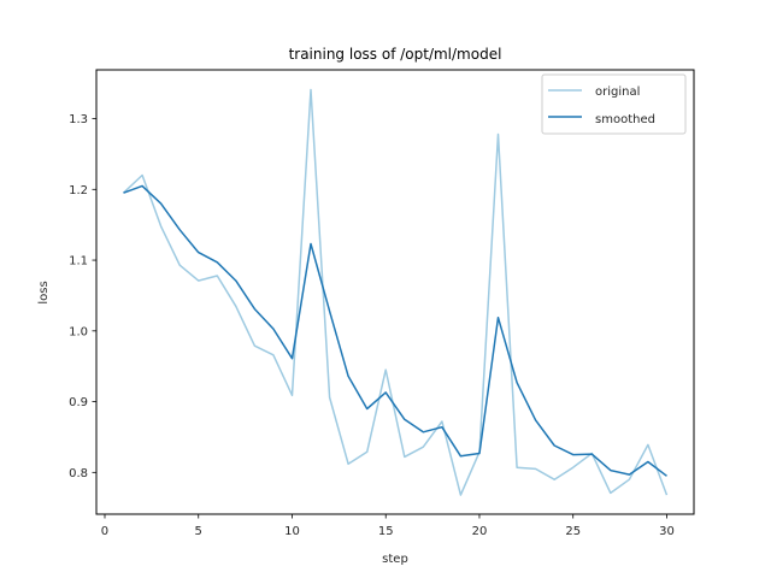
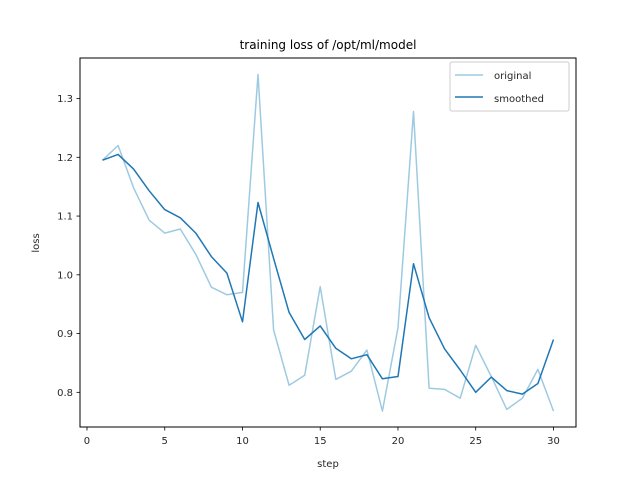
original/10: 0.91 -> 0.97
smoothed/10: 0.96 -> 0.92
original/15: 0.94 -> 0.98
original/20: 0.83 -> 0.91
original/25: 0.81 -> 0.88
smoothed/25: 0.82 -> 0.80
smoothed/30: 0.80 -> 0.89
